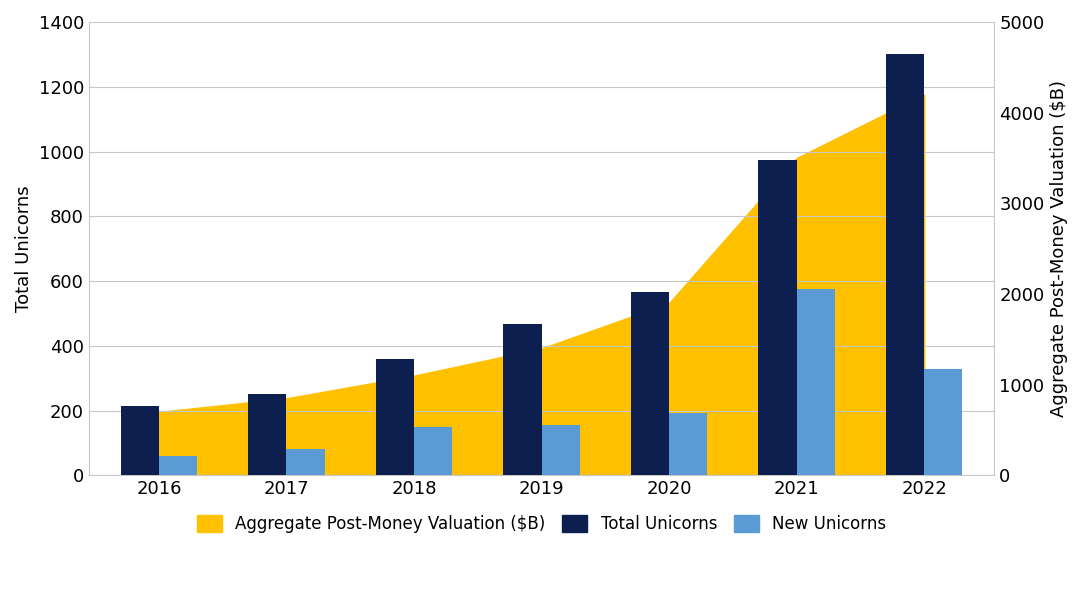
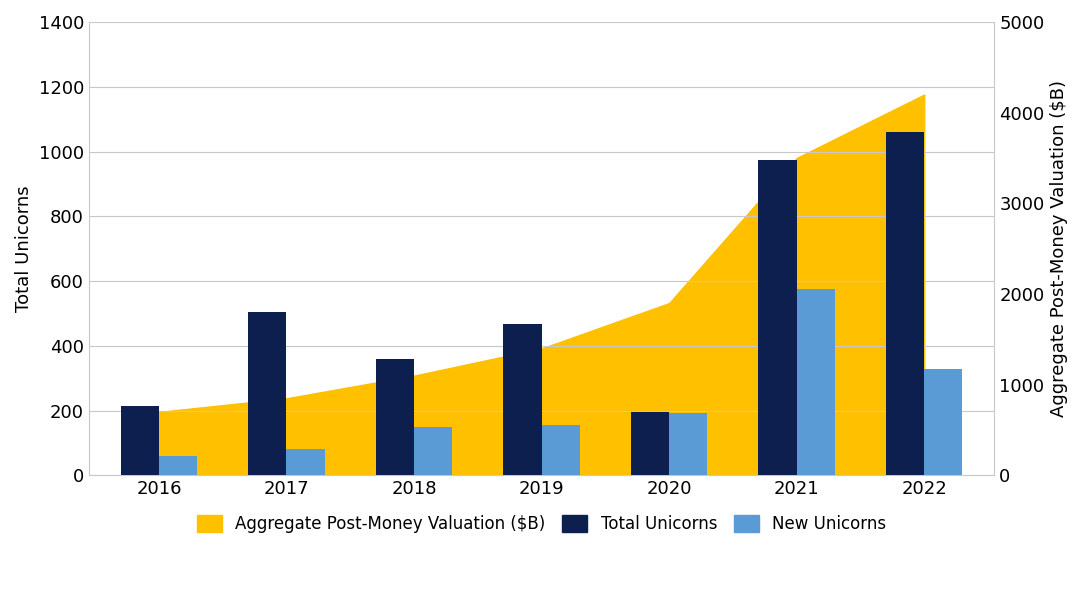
Total Unicorns/2017: 252 -> 505
Total Unicorns/2020: 567 -> 195
Total Unicorns/2022: 1300 -> 1060
